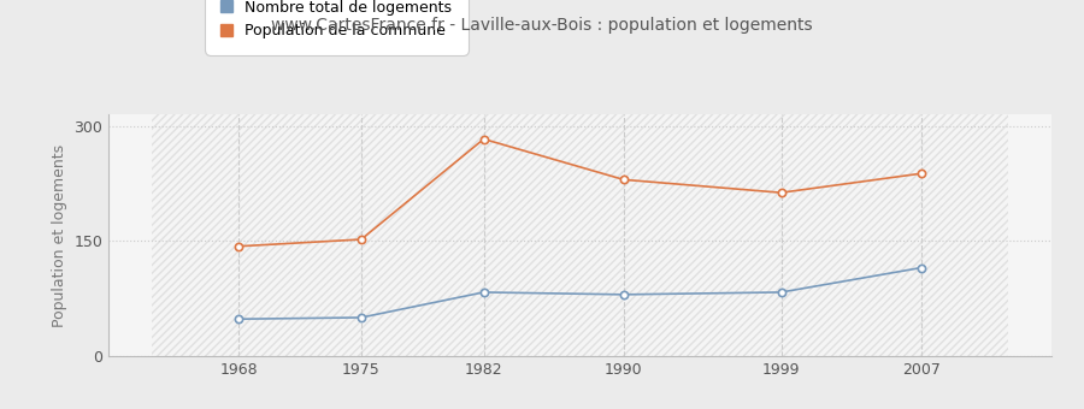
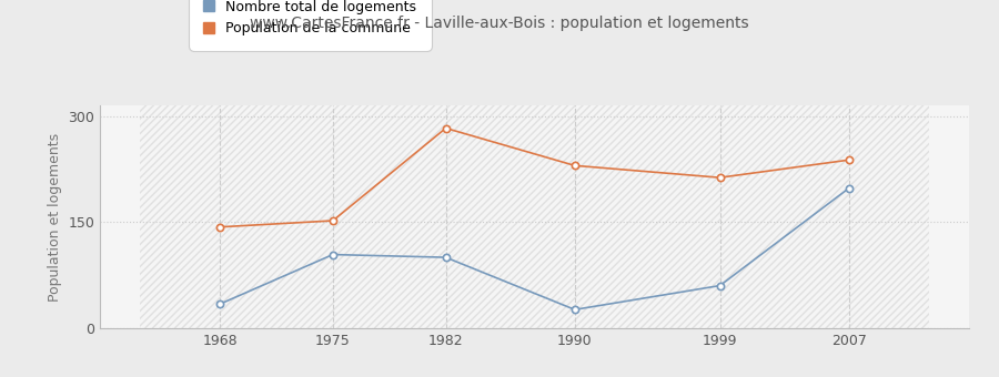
Nombre total de logements/1968: 48 -> 34
Nombre total de logements/1975: 50 -> 104
Nombre total de logements/1982: 83 -> 100
Nombre total de logements/1990: 80 -> 26
Nombre total de logements/1999: 83 -> 60
Nombre total de logements/2007: 115 -> 198
